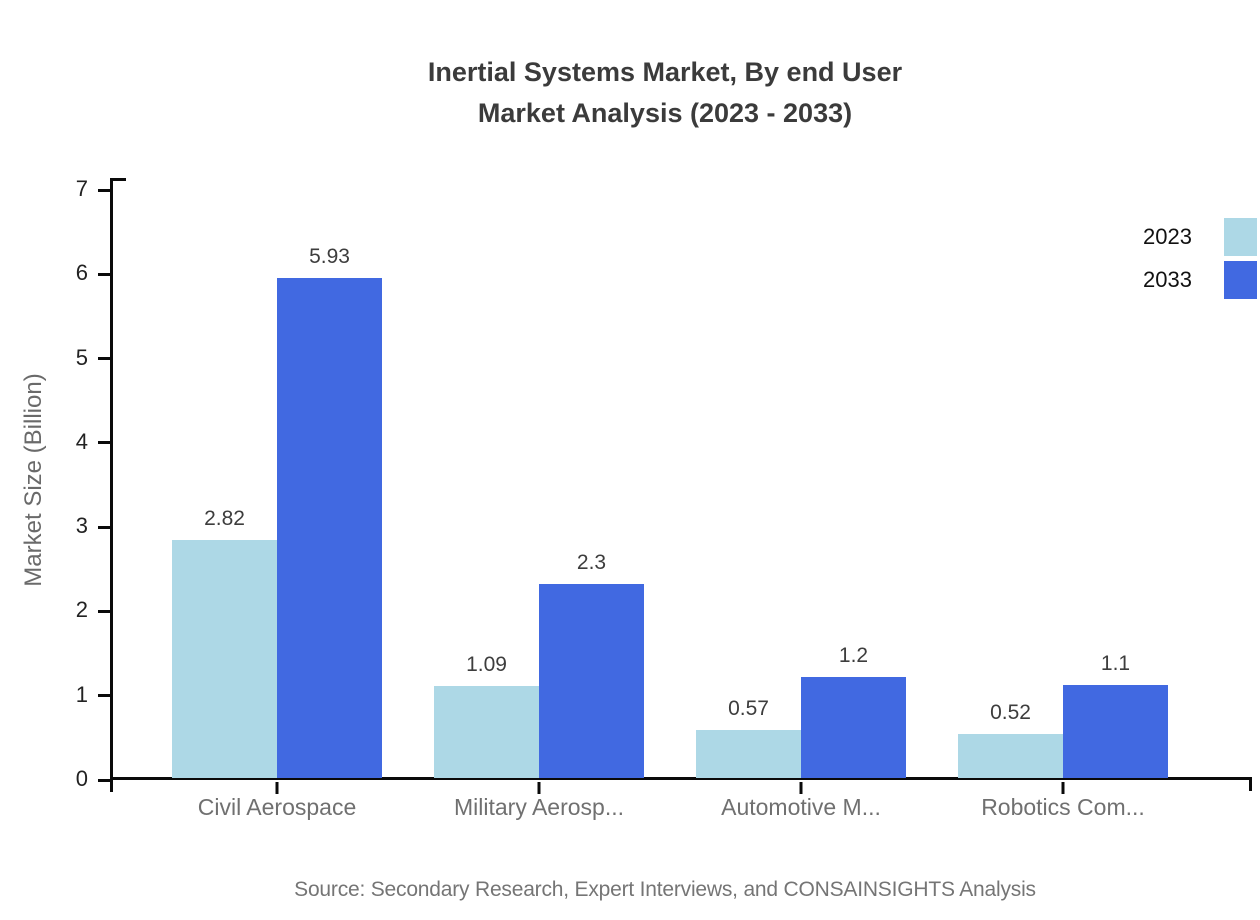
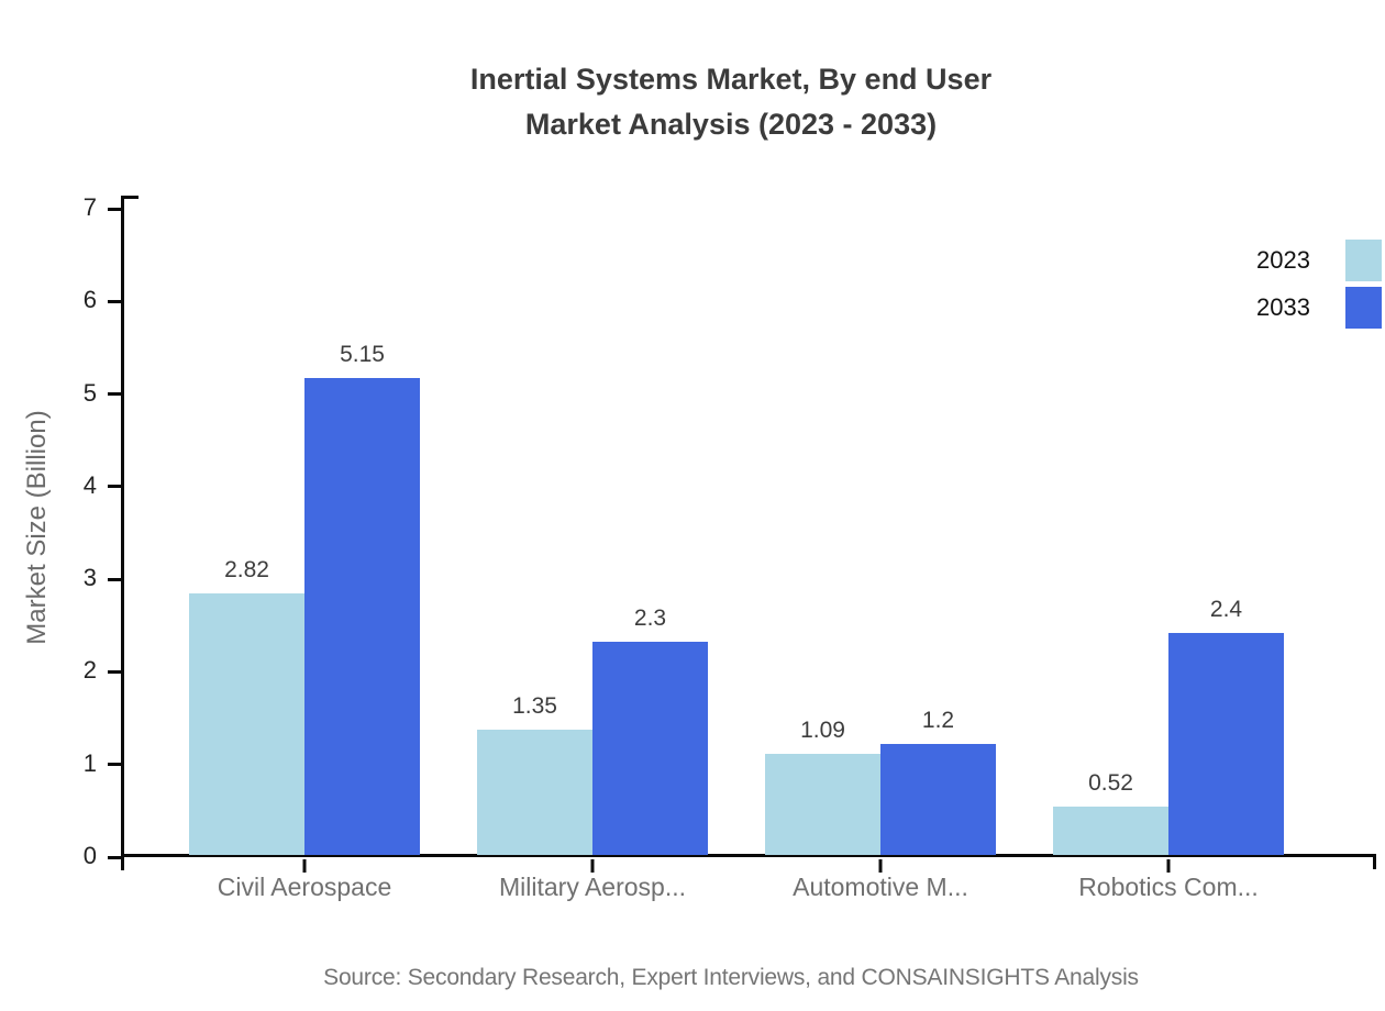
2033/Civil Aerospace: 5.93 -> 5.15
2023/Military Aerosp...: 1.09 -> 1.35
2023/Automotive M...: 0.57 -> 1.09
2033/Robotics Com...: 1.1 -> 2.4
